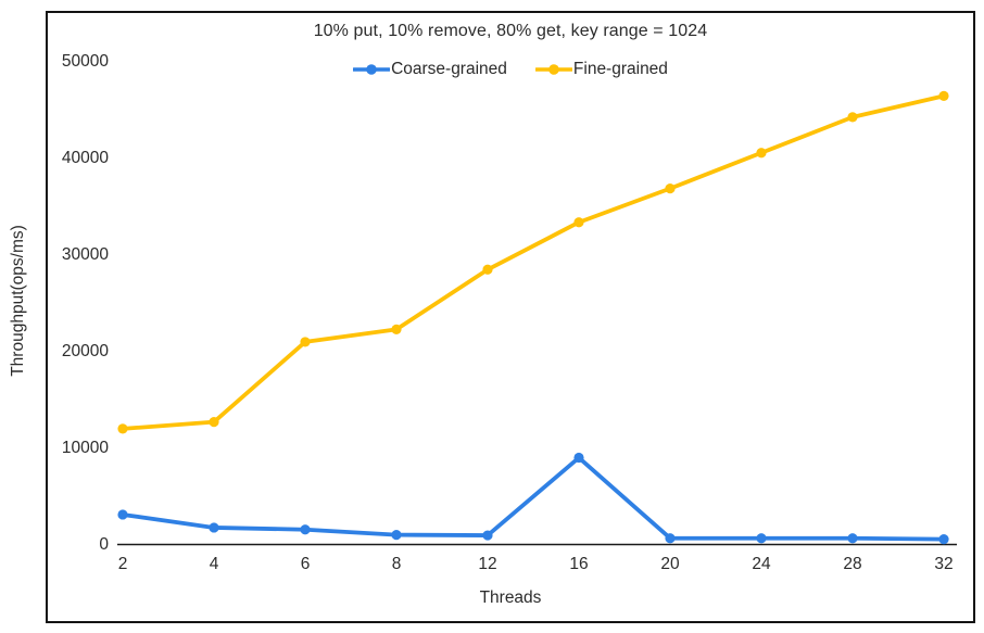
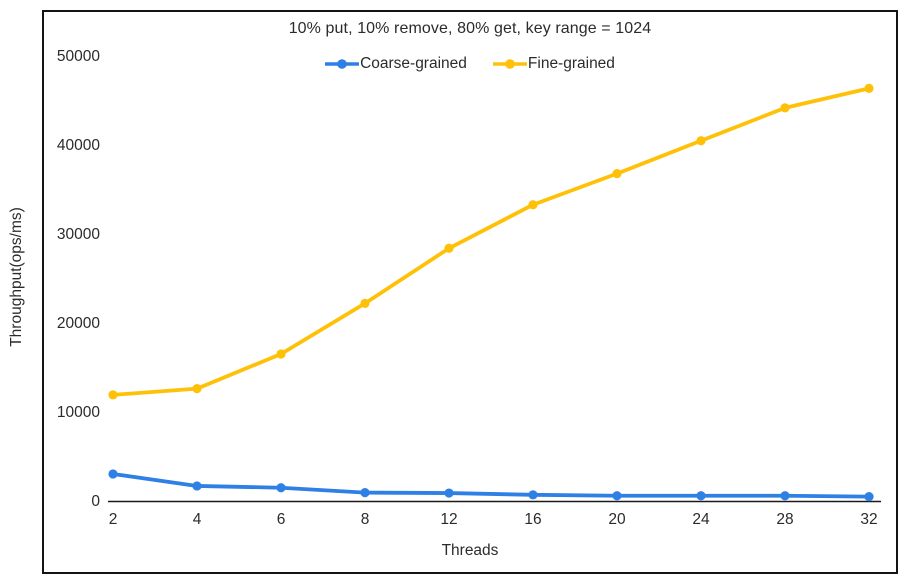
Fine-grained/6: 21000 -> 17000
Coarse-grained/16: 9000 -> 1000
